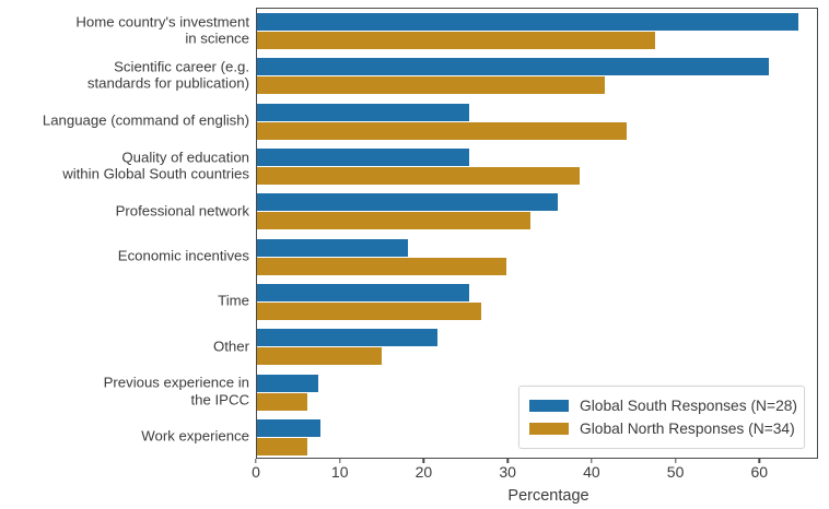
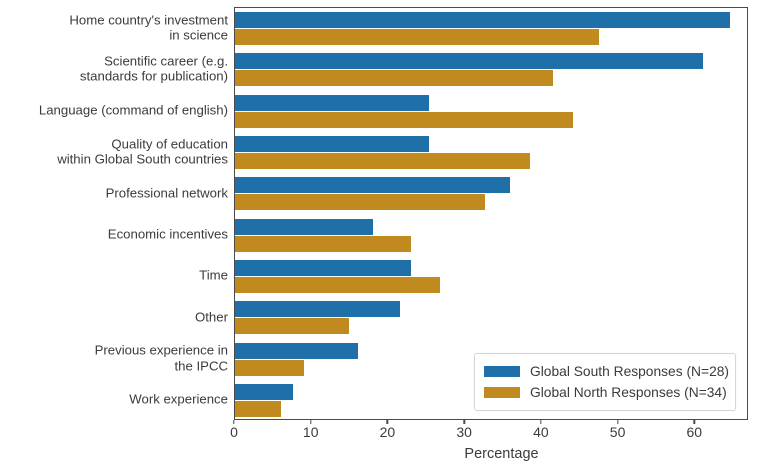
Global North Responses (N=34)/Economic incentives: 30 -> 23
Global South Responses (N=28)/Time: 25 -> 23
Global South Responses (N=28)/Previous experience in the IPCC: 7 -> 16
Global North Responses (N=34)/Previous experience in the IPCC: 6 -> 9
